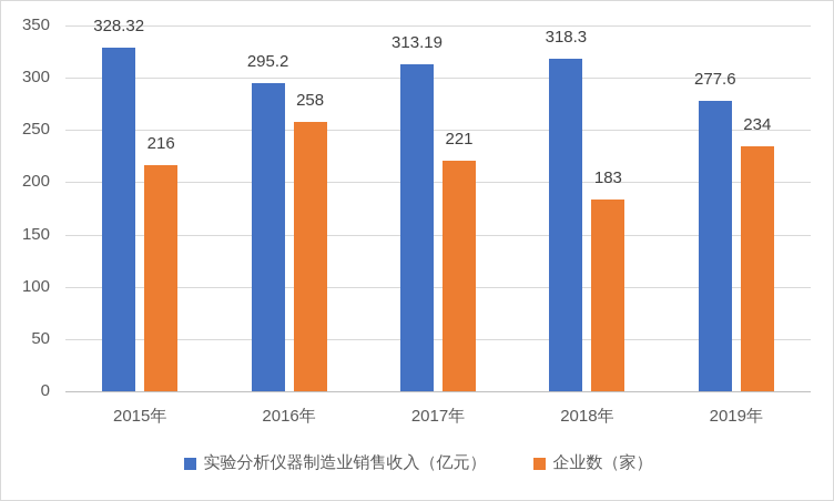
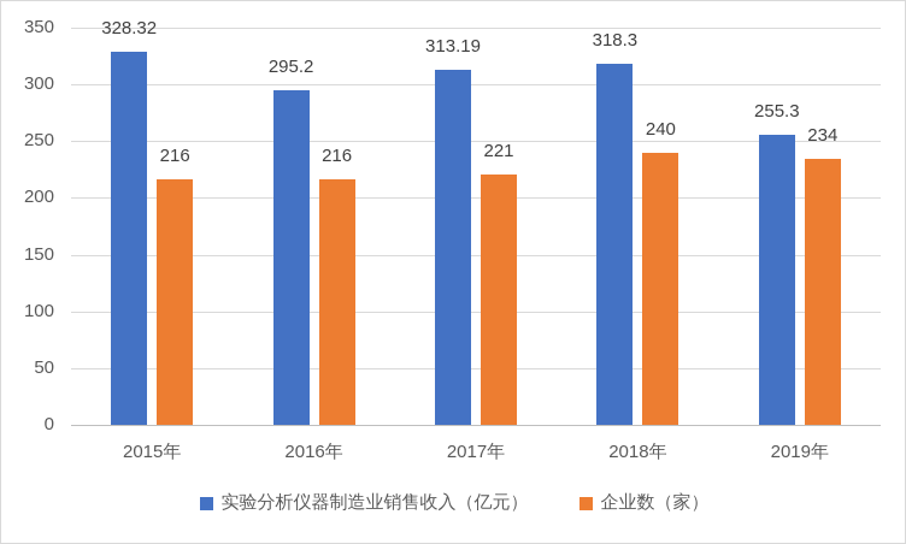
企业数（家）/2016年: 258 -> 216
企业数（家）/2018年: 183 -> 240
实验分析仪器制造业销售收入（亿元）/2019年: 277.6 -> 255.3
